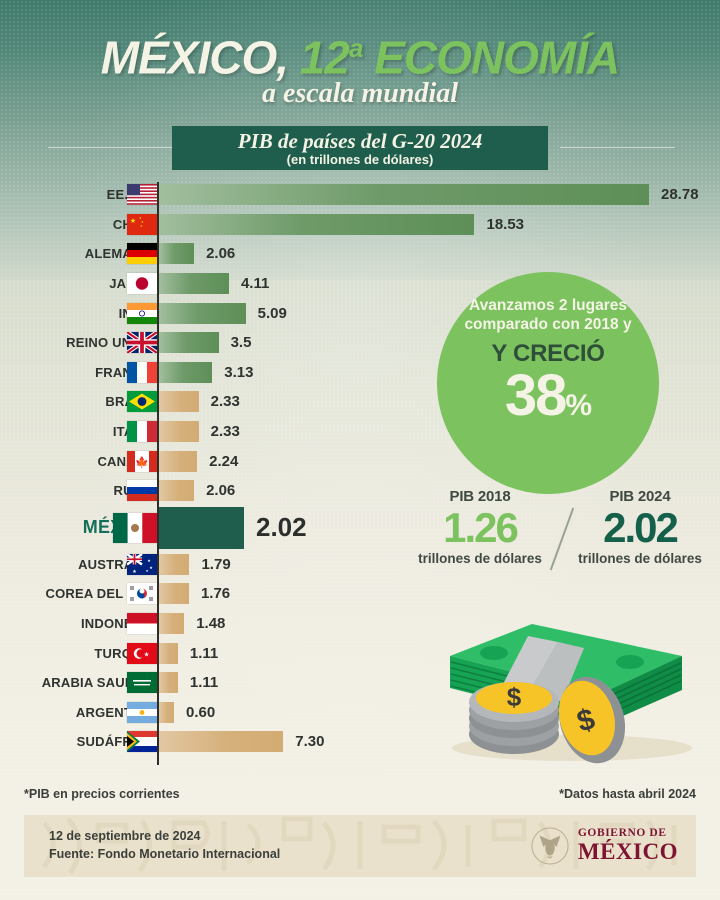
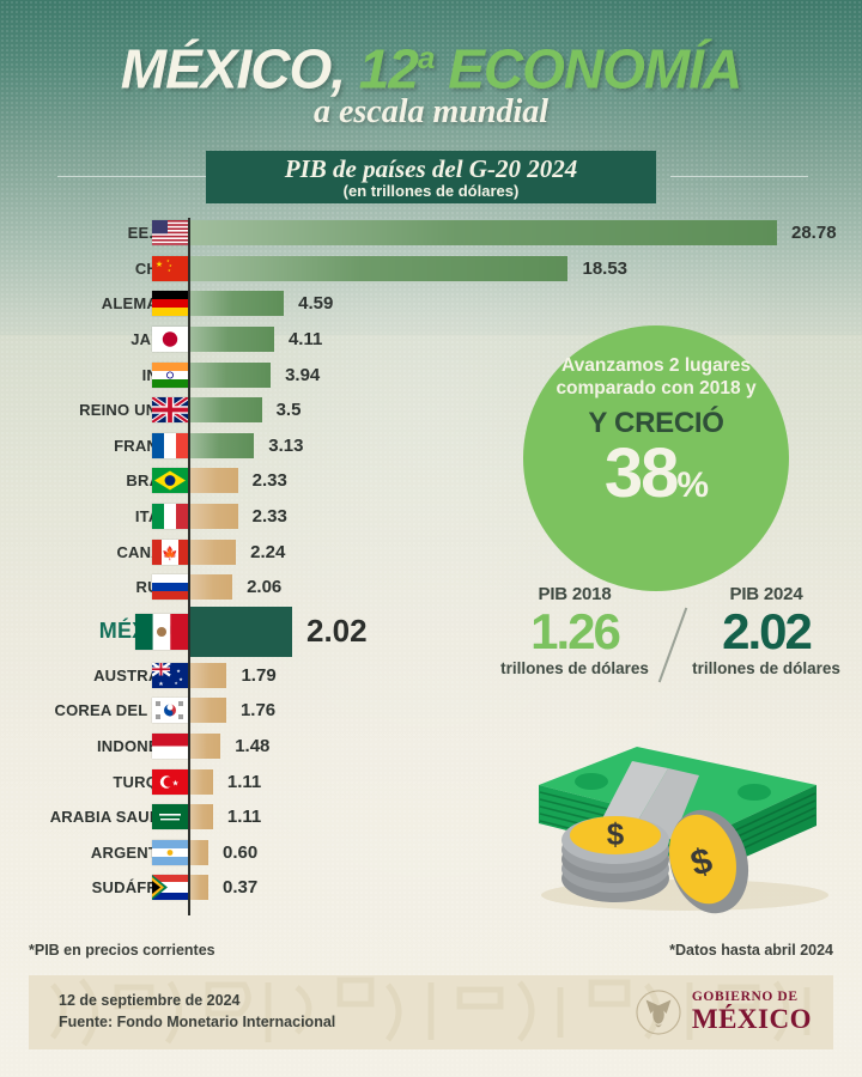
ALEMANIA: 2.06 -> 4.59
INDIA: 5.09 -> 3.94
SUDÁFRICA: 7.30 -> 0.37
